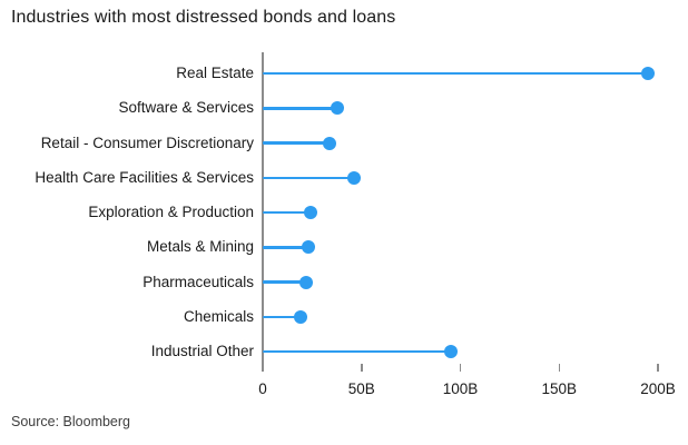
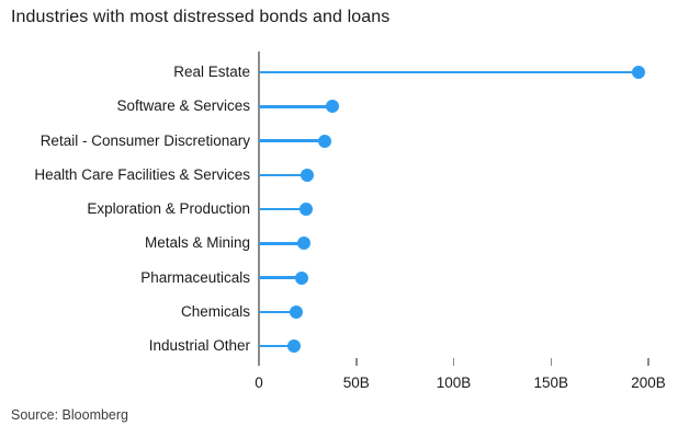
Health Care Facilities & Services: 46B -> 25B
Industrial Other: 95B -> 18B
